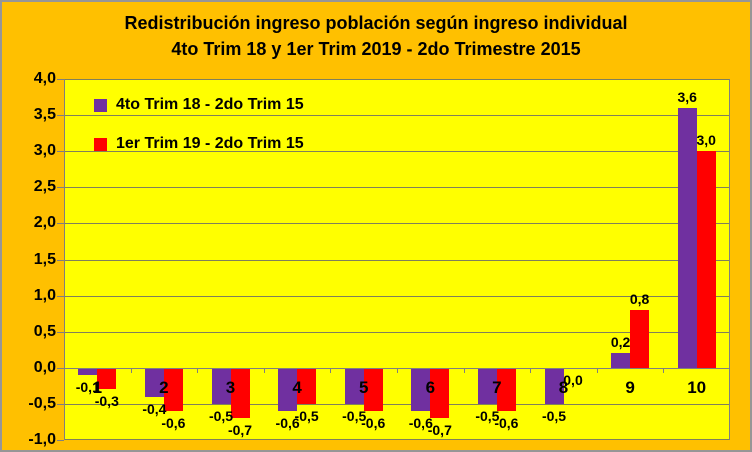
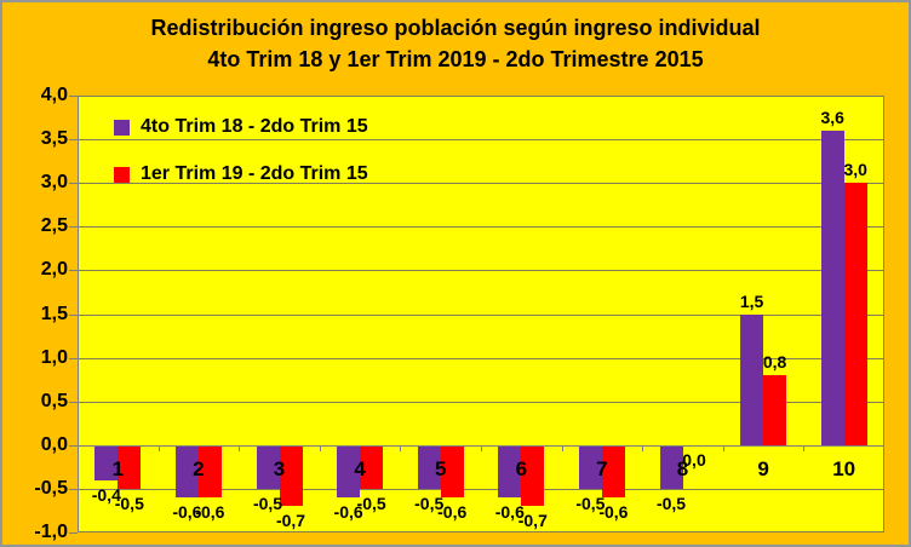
4to Trim 18 - 2do Trim 15/1: -0,1 -> -0,4
1er Trim 19 - 2do Trim 15/1: -0,3 -> -0,5
4to Trim 18 - 2do Trim 15/2: -0,4 -> -0,6
4to Trim 18 - 2do Trim 15/9: 0,2 -> 1,5
